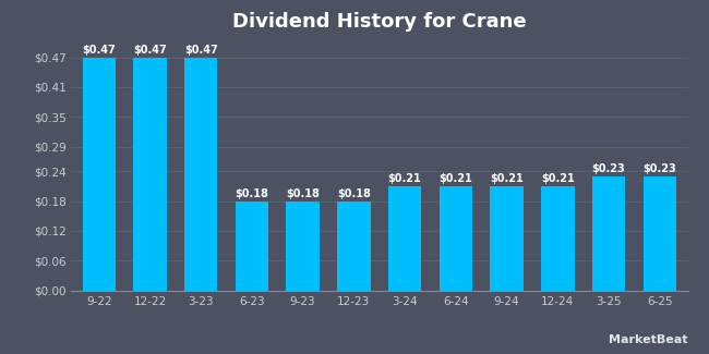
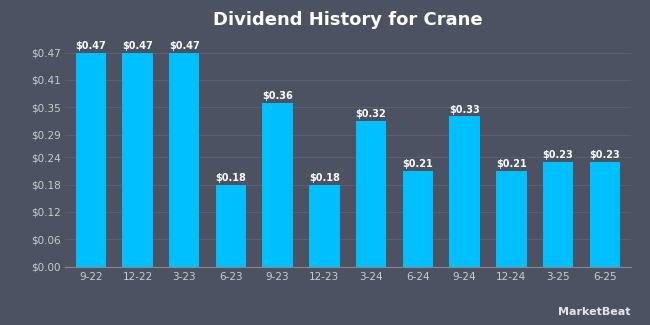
9-23: $0.18 -> $0.36
3-24: $0.21 -> $0.32
9-24: $0.21 -> $0.33
